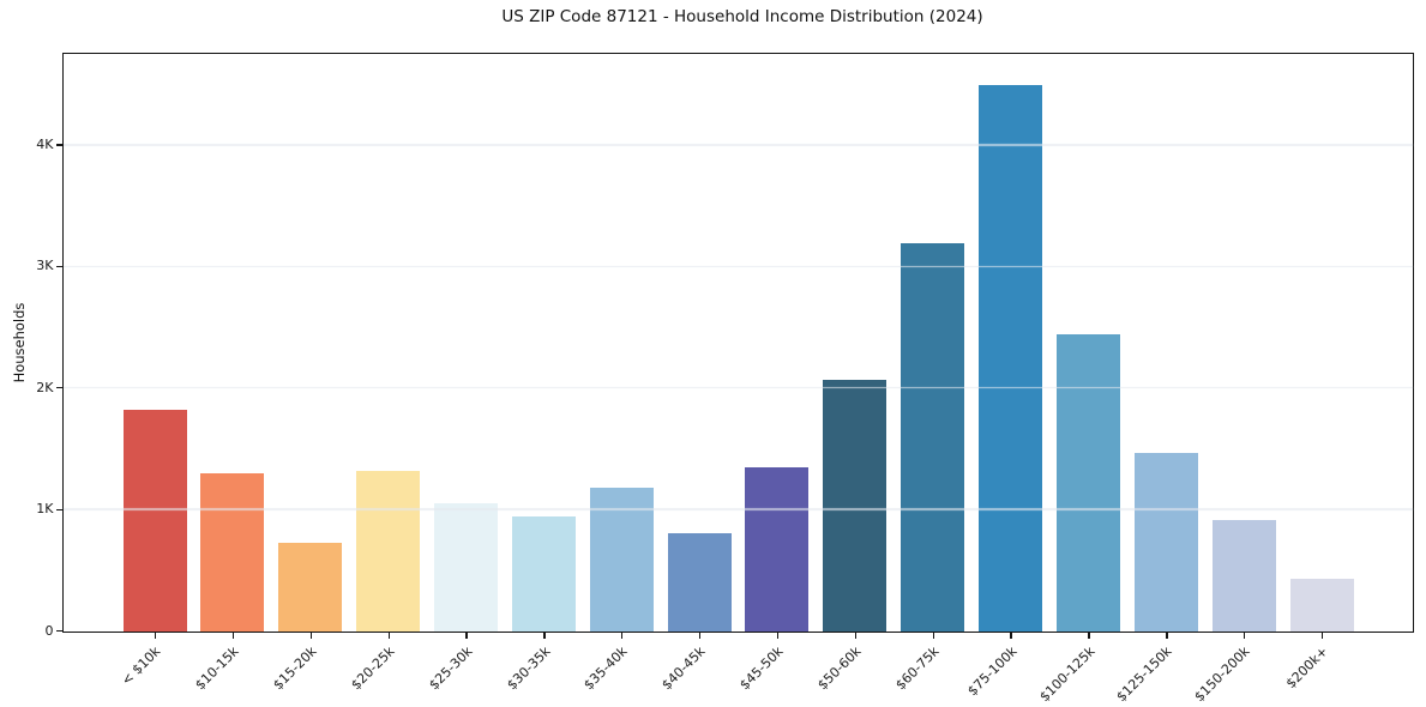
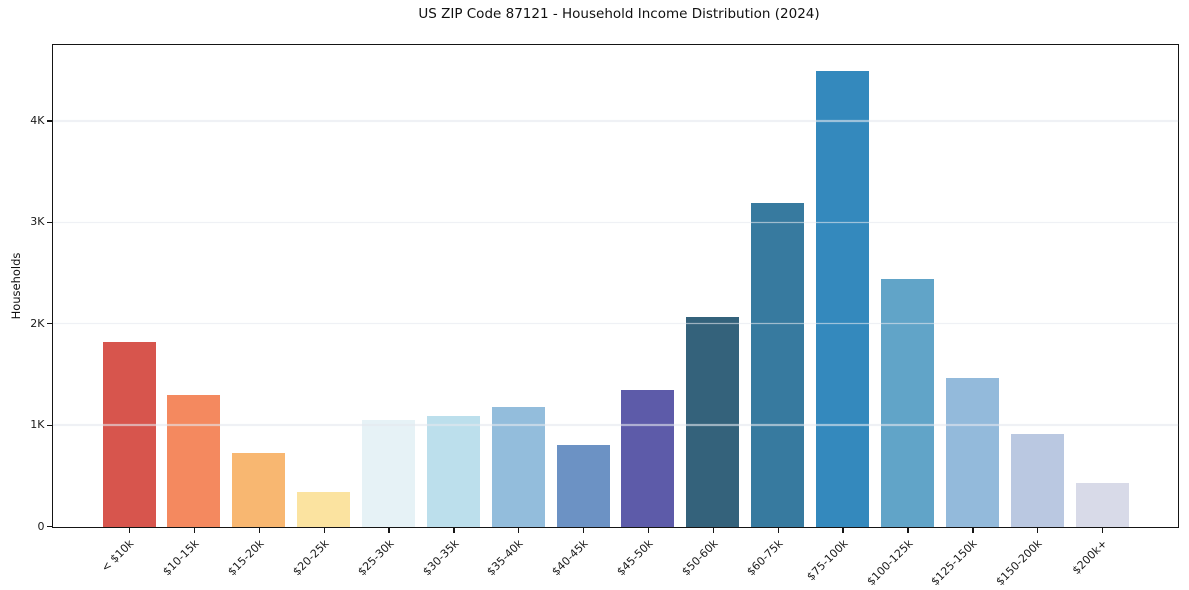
$20-25k: 1.32K -> 0.35K
$30-35k: 0.95K -> 1.10K
